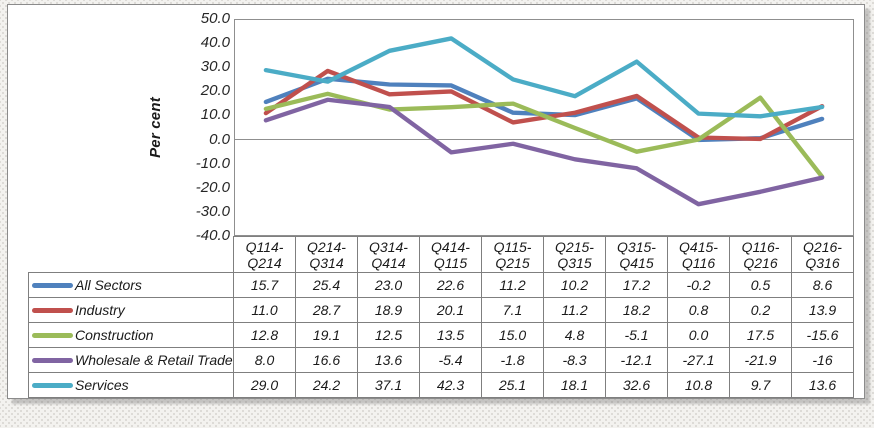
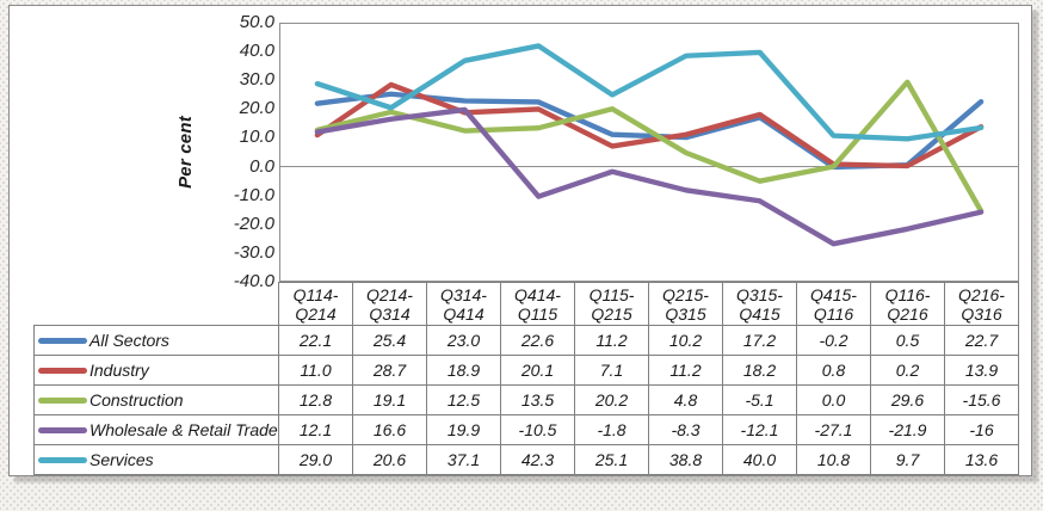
All Sectors/Q114-Q214: 15.7 -> 22.1
Wholesale & Retail Trade/Q114-Q214: 8.0 -> 12.1
Services/Q214-Q314: 24.2 -> 20.6
Wholesale & Retail Trade/Q314-Q414: 13.6 -> 19.9
Wholesale & Retail Trade/Q414-Q115: -5.4 -> -10.5
Construction/Q115-Q215: 15.0 -> 20.2
Services/Q215-Q315: 18.1 -> 38.8
Services/Q315-Q415: 32.6 -> 40.0
Construction/Q116-Q216: 17.5 -> 29.6
All Sectors/Q216-Q316: 8.6 -> 22.7
